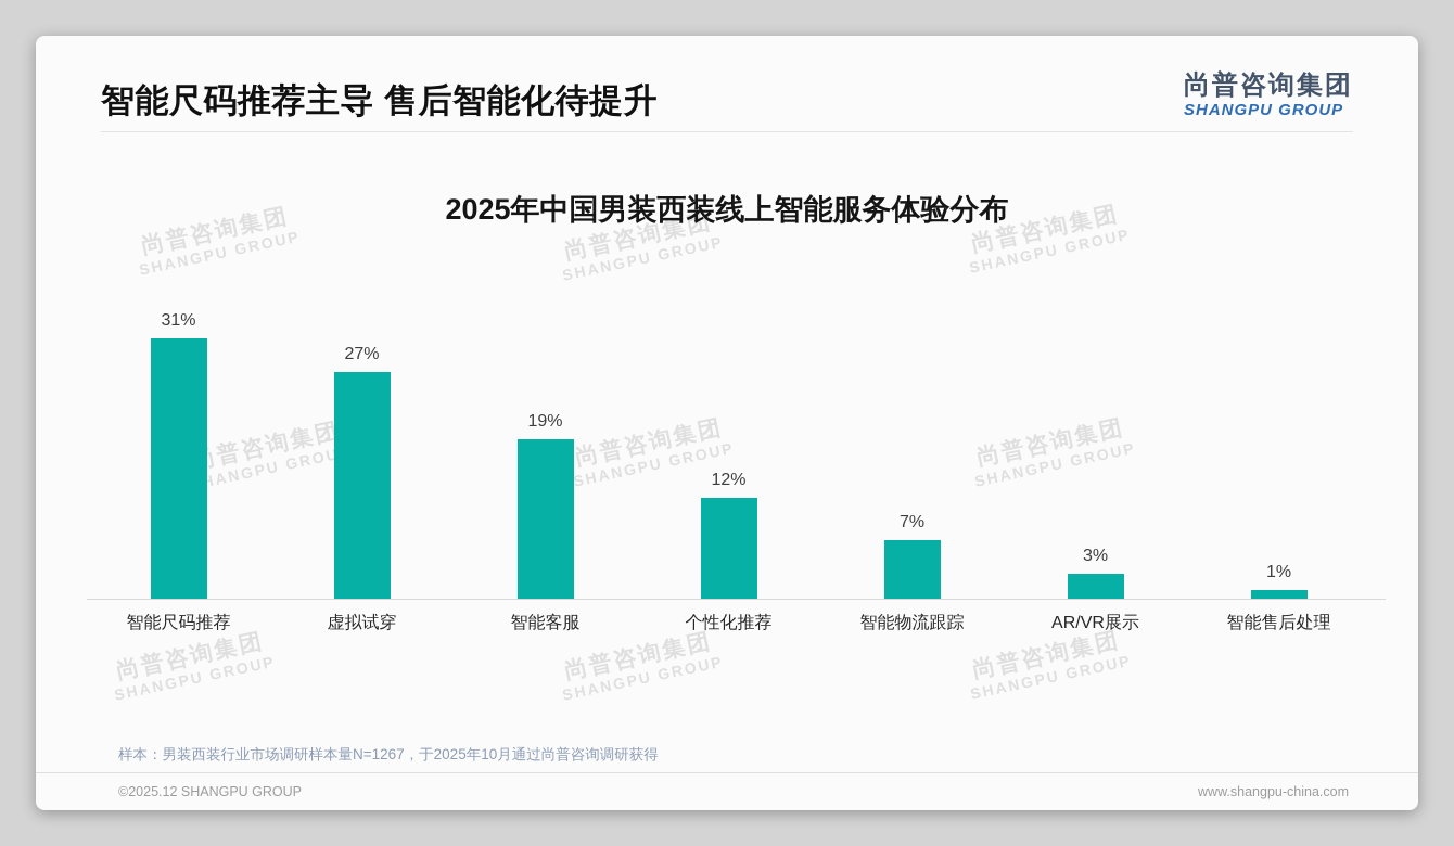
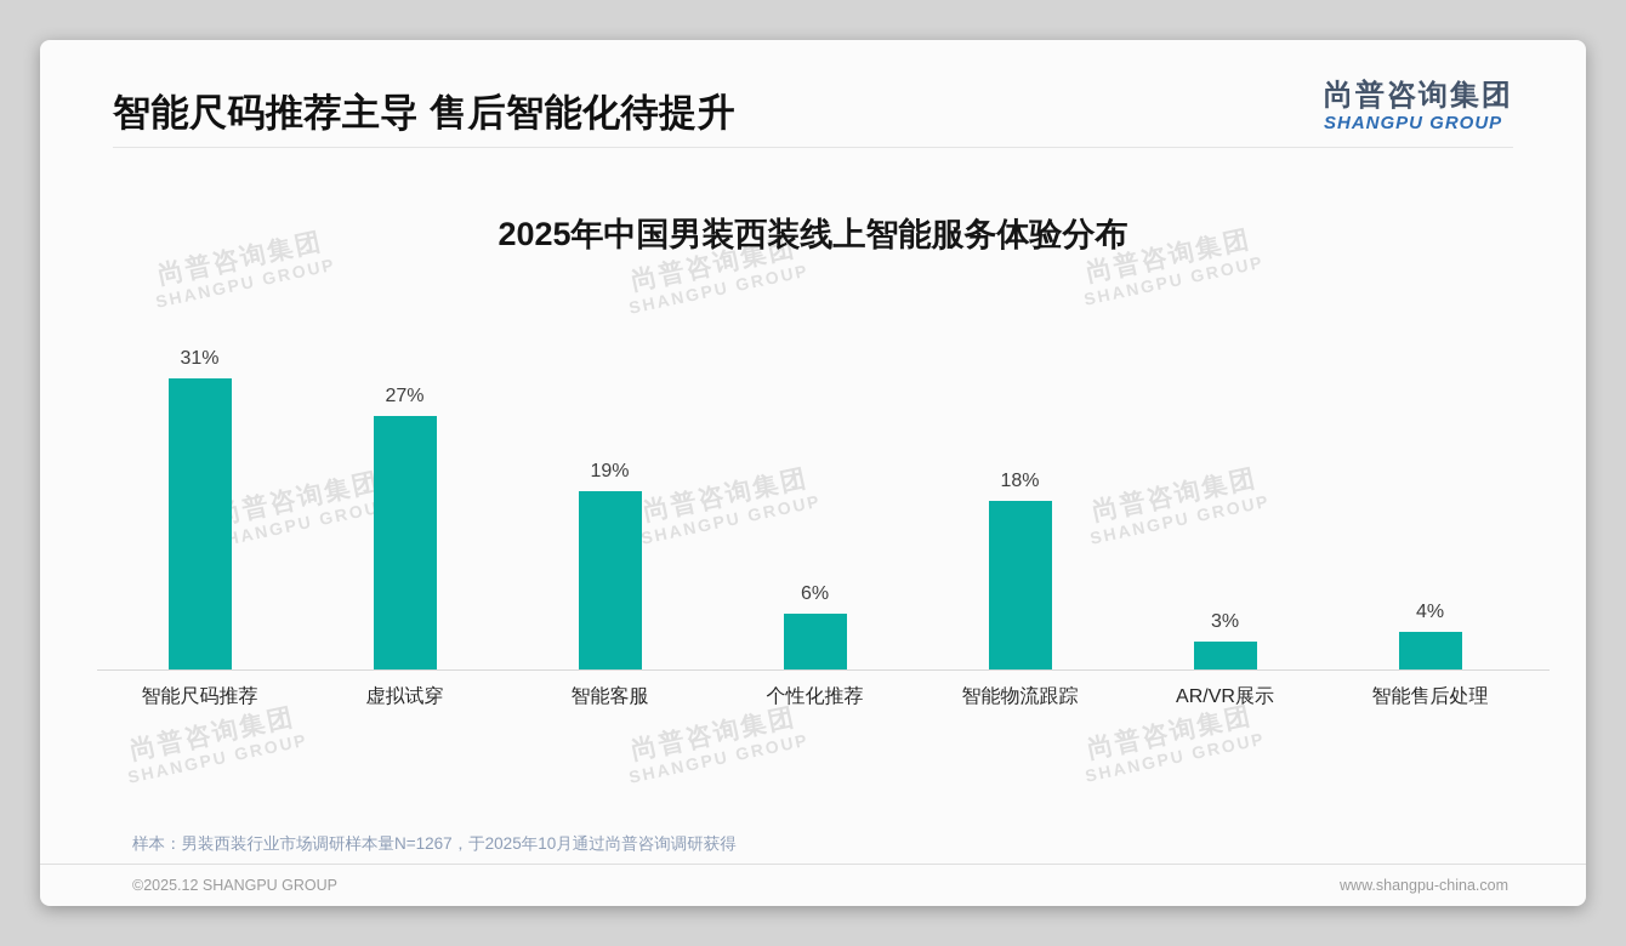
个性化推荐: 12% -> 6%
智能物流跟踪: 7% -> 18%
智能售后处理: 1% -> 4%
